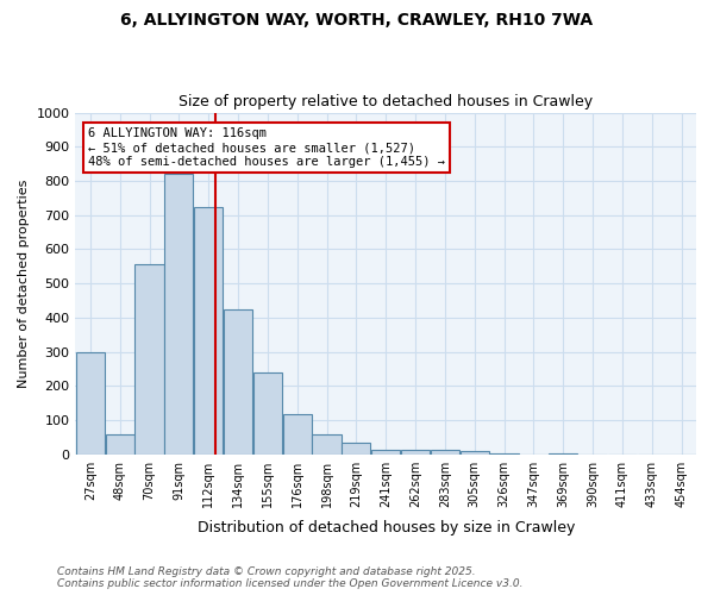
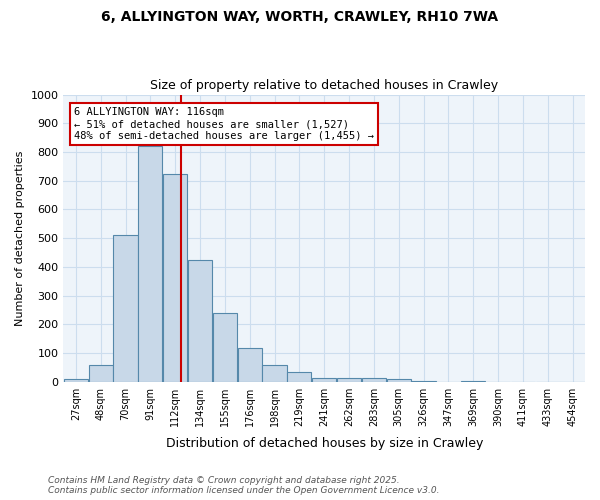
27sqm: 300 -> 8
70sqm: 555 -> 510
